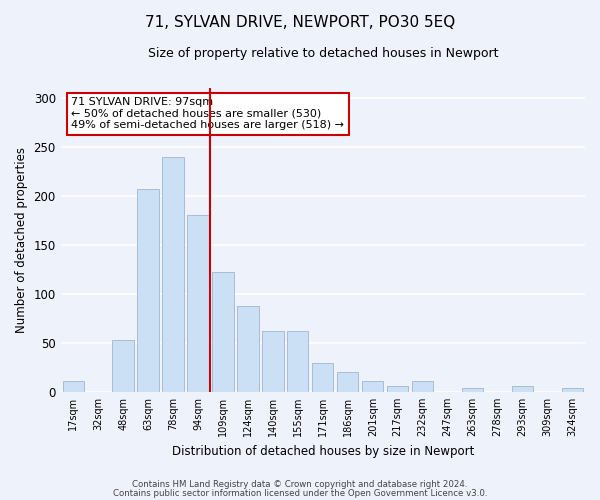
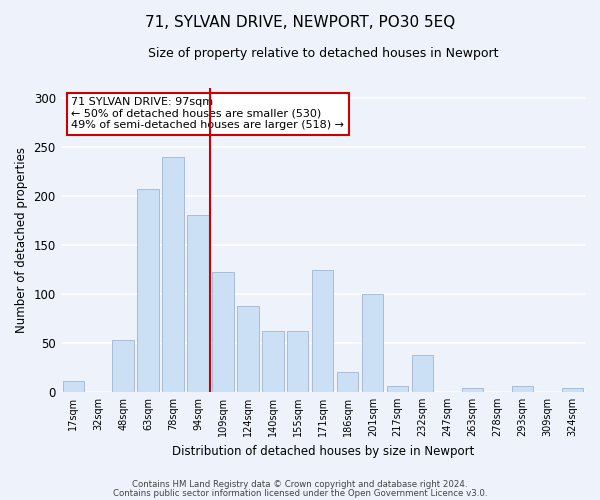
171sqm: 30 -> 124
201sqm: 11 -> 100
232sqm: 11 -> 38
